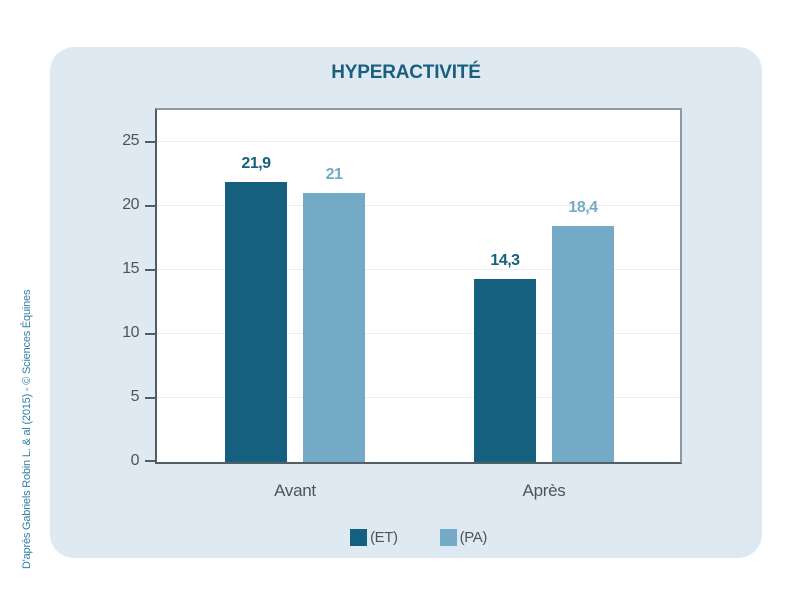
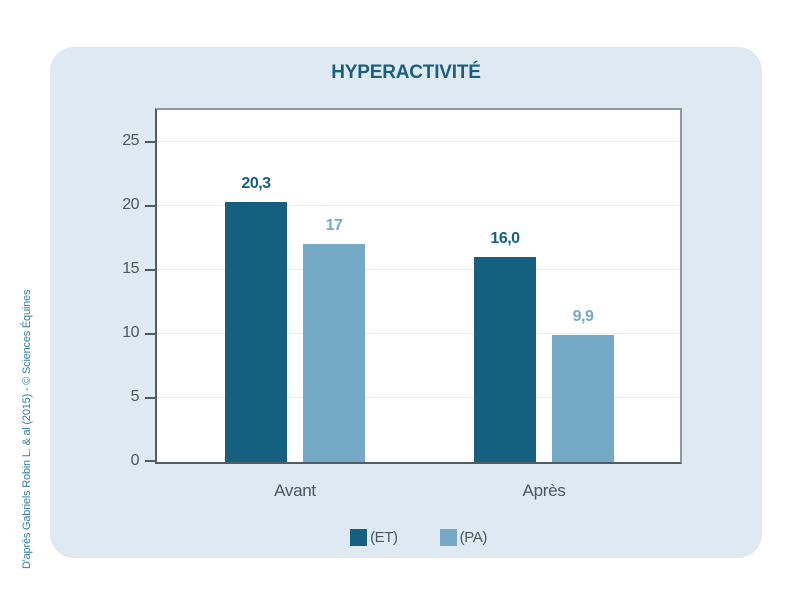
(ET)/Avant: 21,9 -> 20,3
(PA)/Avant: 21 -> 17
(ET)/Après: 14,3 -> 16,0
(PA)/Après: 18,4 -> 9,9
